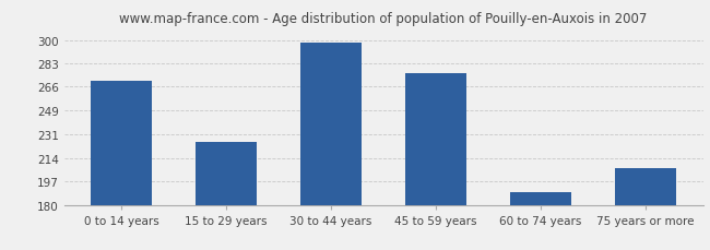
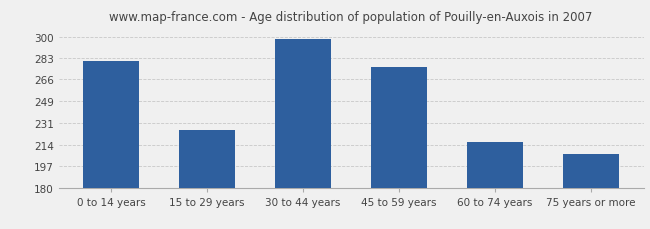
0 to 14 years: 270 -> 281
60 to 74 years: 189 -> 216
